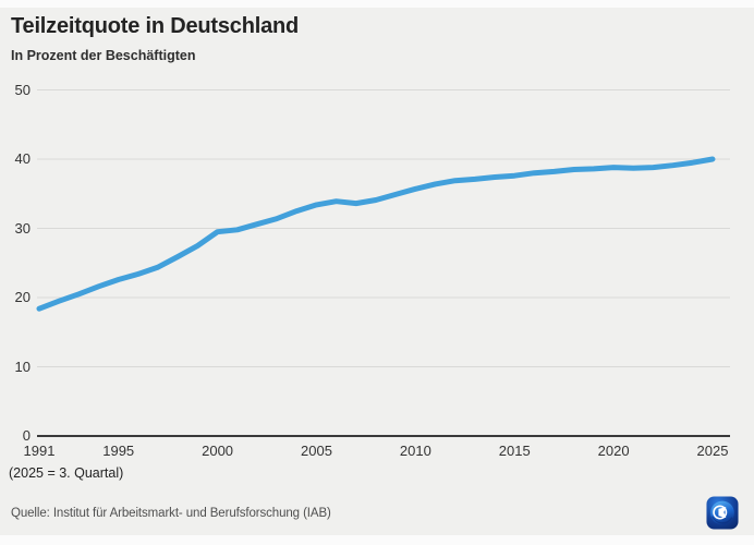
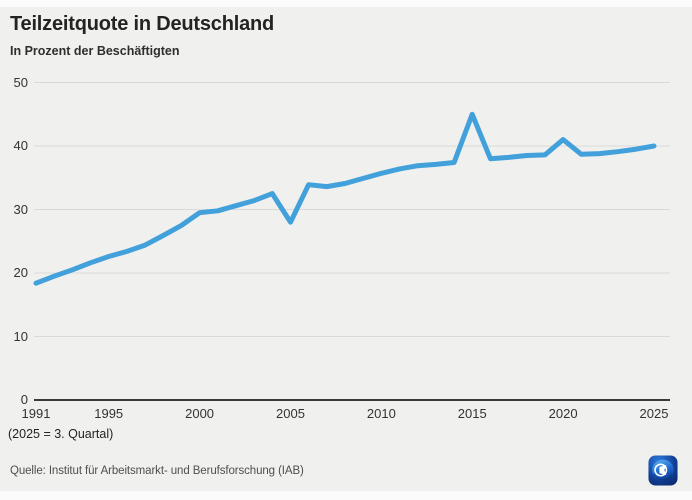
2005: 33 -> 28
2015: 38 -> 45
2020: 39 -> 41
